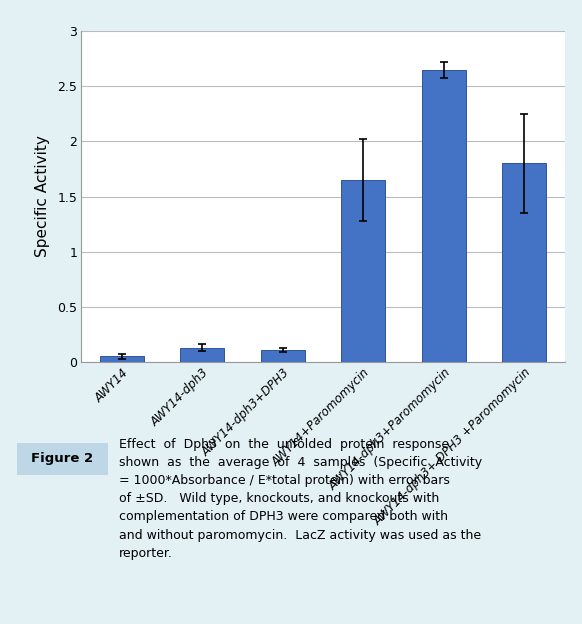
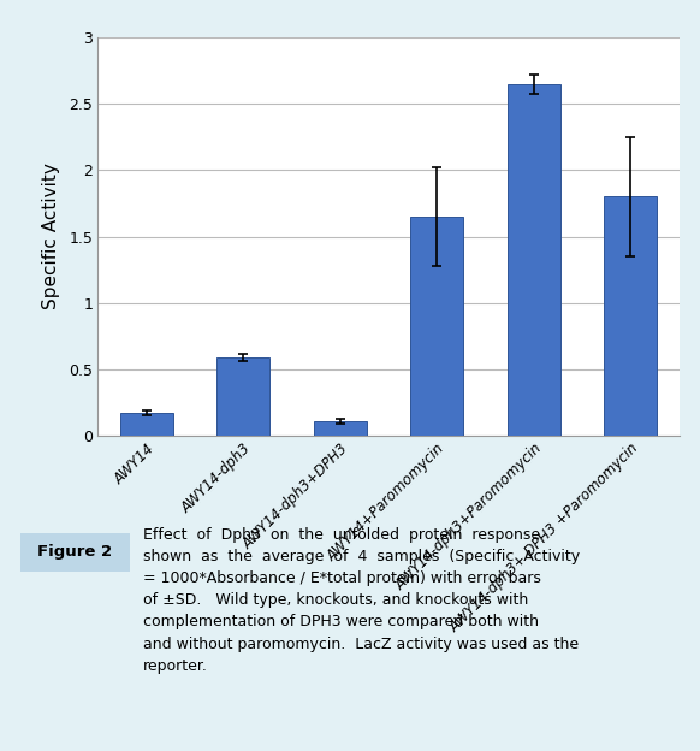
AWY14: 0.05 -> 0.17
AWY14-dph3: 0.13 -> 0.59
